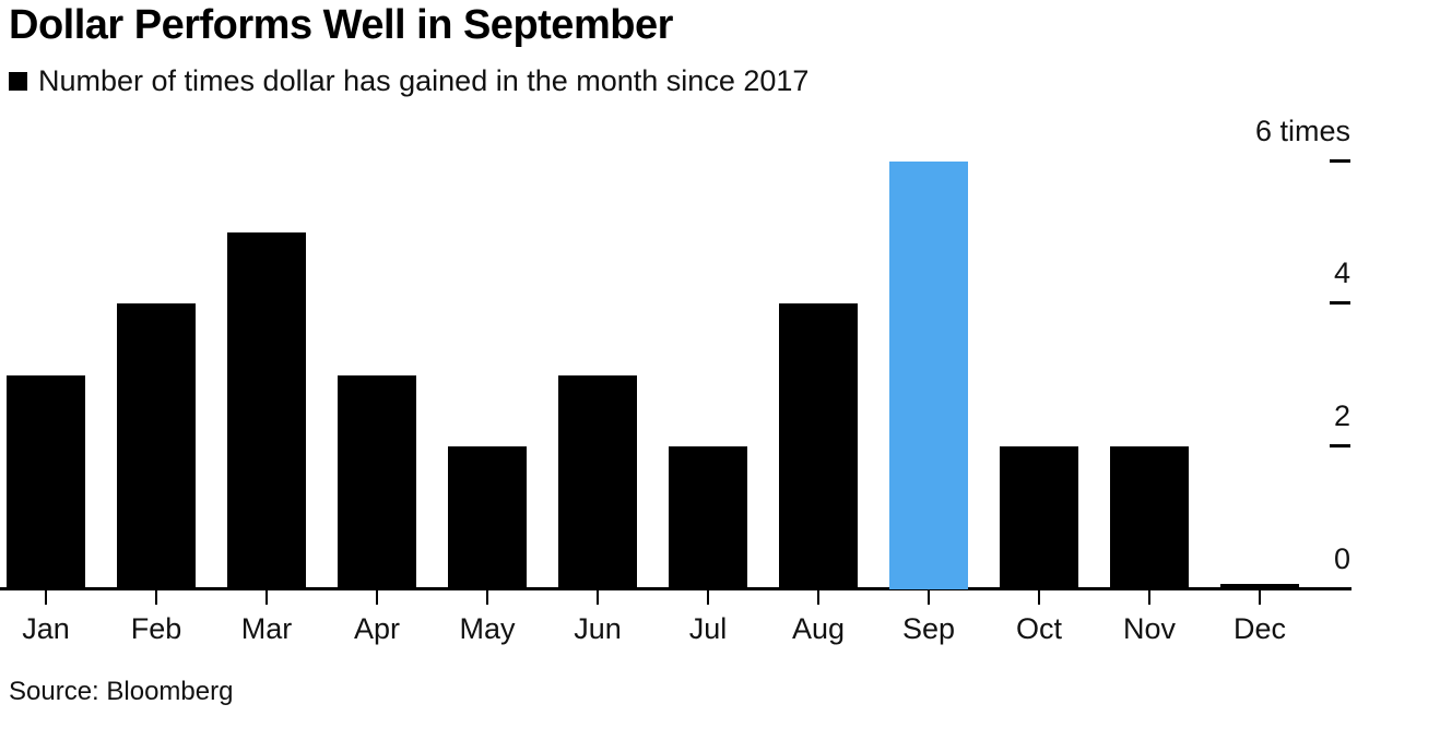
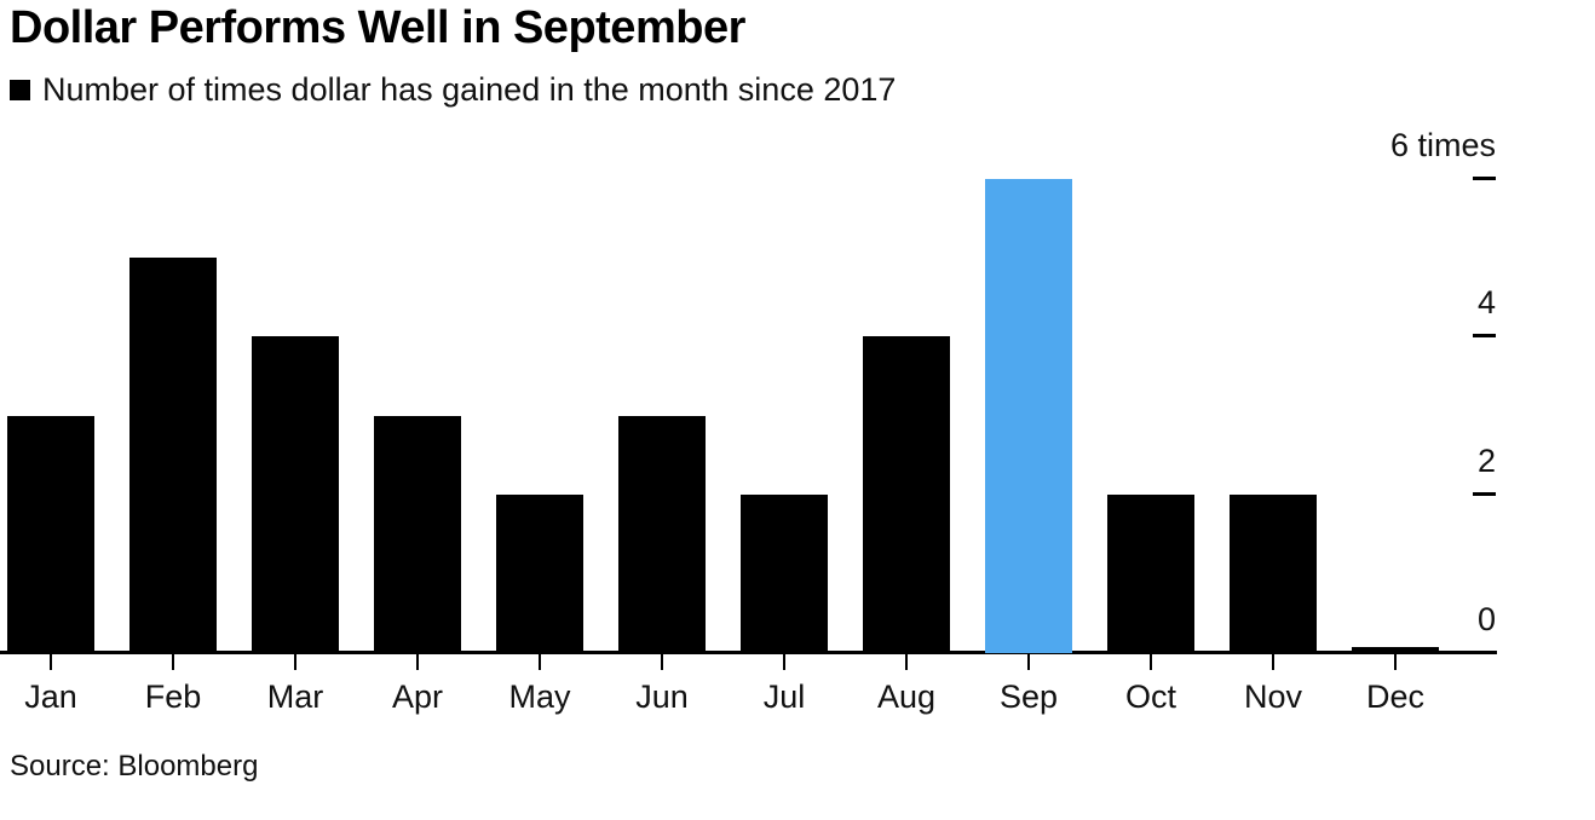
Feb: 4 -> 5
Mar: 5 -> 4
